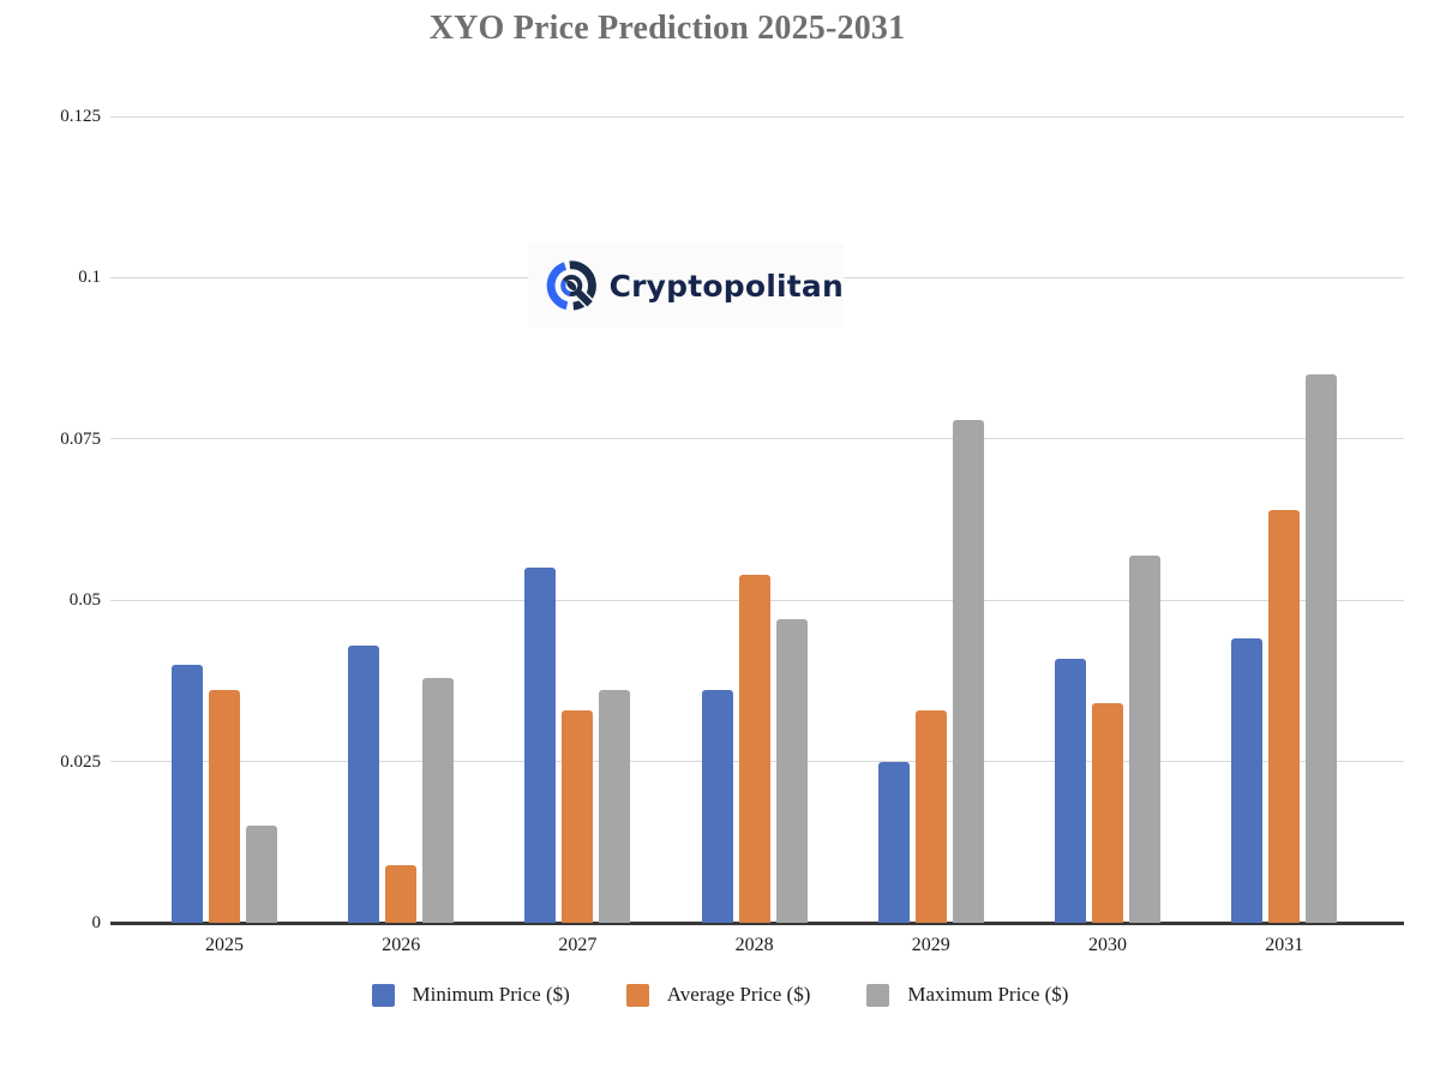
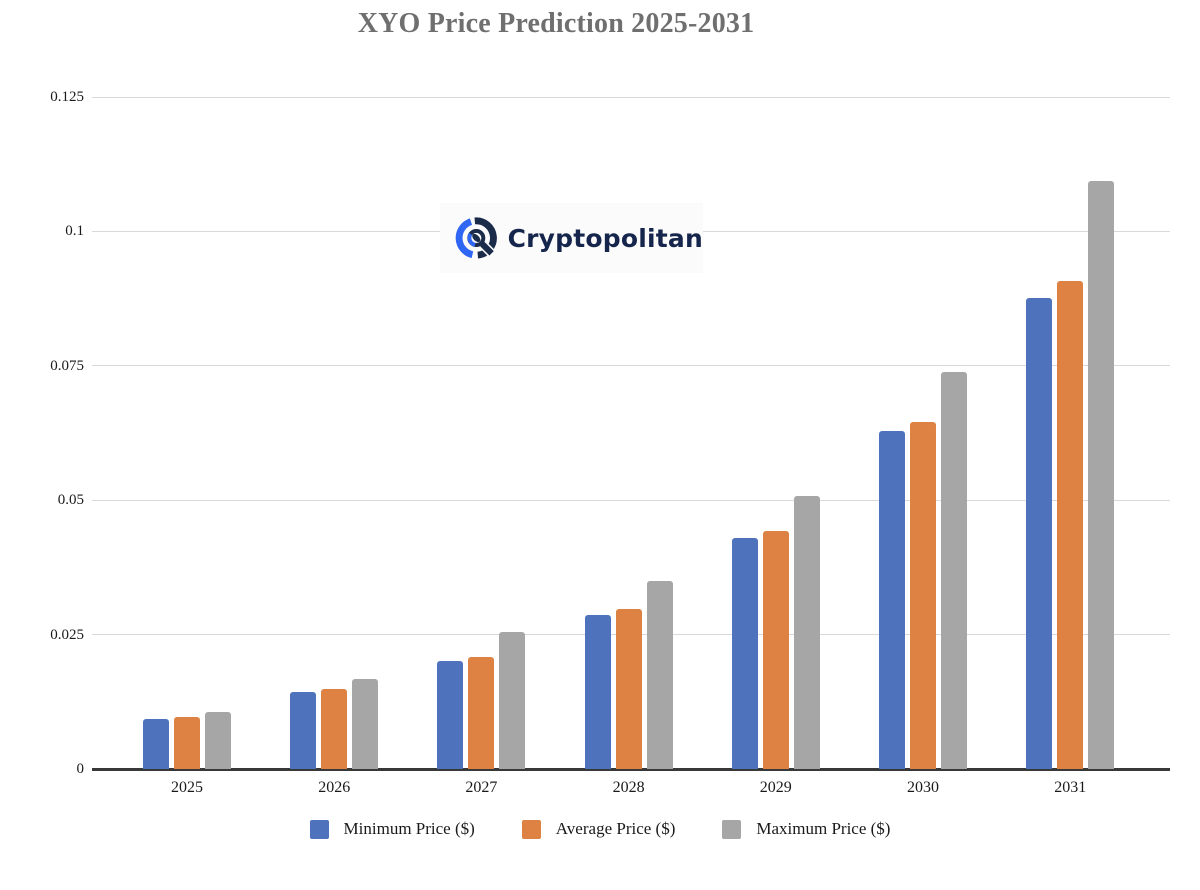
Minimum Price ($)/2025: 0.040 -> 0.009
Average Price ($)/2025: 0.036 -> 0.010
Maximum Price ($)/2025: 0.015 -> 0.011
Minimum Price ($)/2026: 0.043 -> 0.014
Average Price ($)/2026: 0.009 -> 0.015
Maximum Price ($)/2026: 0.038 -> 0.017
Minimum Price ($)/2027: 0.055 -> 0.020
Average Price ($)/2027: 0.033 -> 0.021
Maximum Price ($)/2027: 0.036 -> 0.025
Minimum Price ($)/2028: 0.036 -> 0.029
Average Price ($)/2028: 0.054 -> 0.030
Maximum Price ($)/2028: 0.047 -> 0.035
Minimum Price ($)/2029: 0.025 -> 0.043
Average Price ($)/2029: 0.033 -> 0.044
Maximum Price ($)/2029: 0.078 -> 0.051
Minimum Price ($)/2030: 0.041 -> 0.063
Average Price ($)/2030: 0.034 -> 0.065
Maximum Price ($)/2030: 0.057 -> 0.074
Minimum Price ($)/2031: 0.044 -> 0.088
Average Price ($)/2031: 0.064 -> 0.091
Maximum Price ($)/2031: 0.085 -> 0.109
